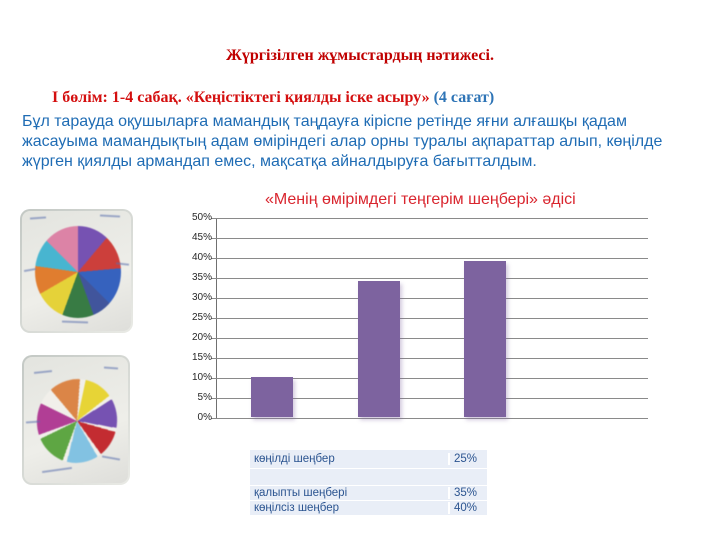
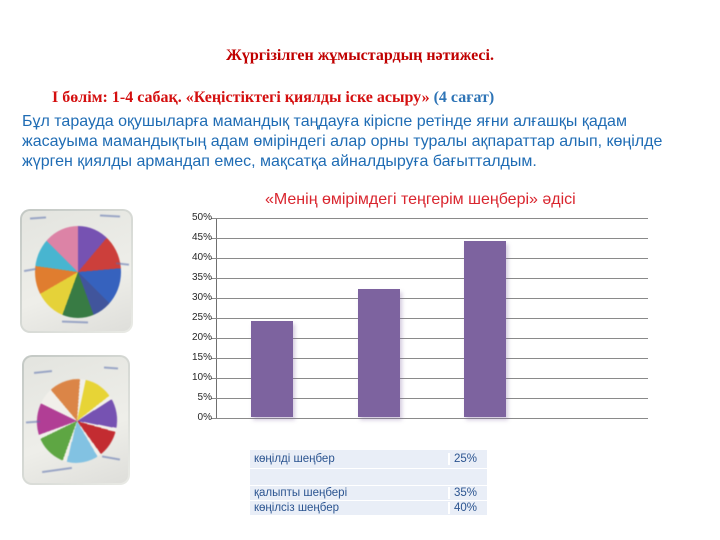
көңілді шеңбер: 10% -> 24%
қалыпты шеңбері: 34% -> 32%
көңілсіз шеңбер: 39% -> 44%
